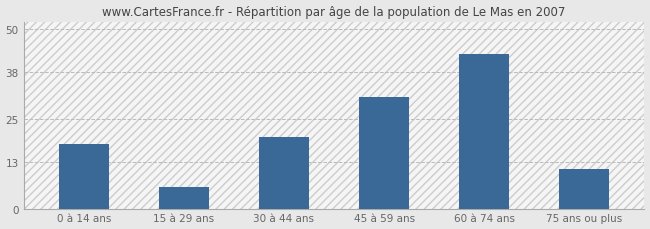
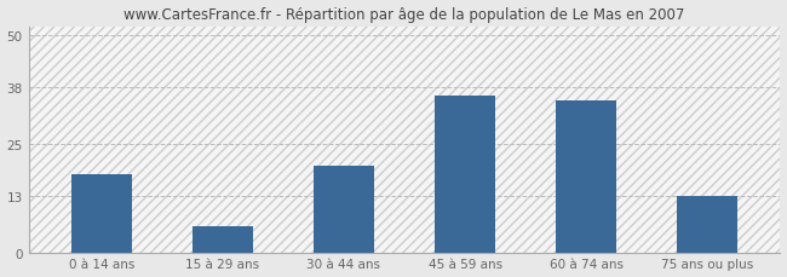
45 à 59 ans: 31 -> 36
60 à 74 ans: 43 -> 35
75 ans ou plus: 11 -> 13
